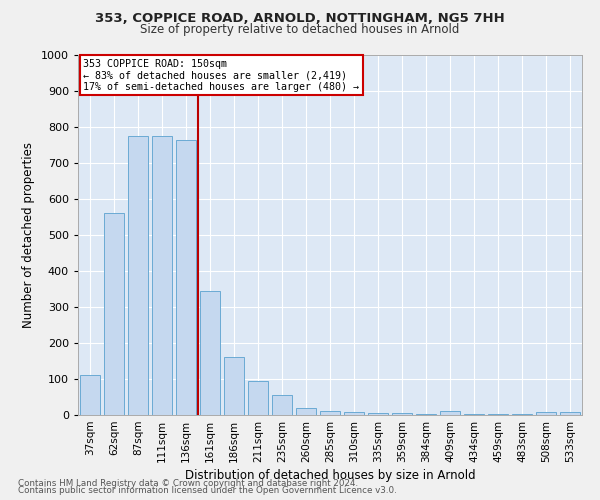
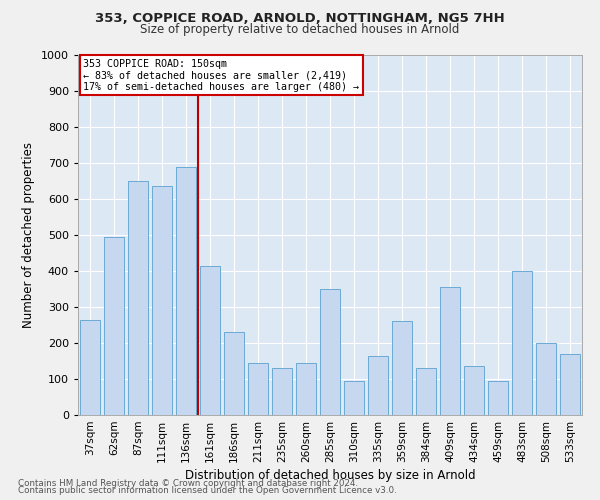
37sqm: 110 -> 265
62sqm: 560 -> 495
87sqm: 775 -> 650
111sqm: 775 -> 635
136sqm: 765 -> 690
161sqm: 345 -> 415
186sqm: 160 -> 230
211sqm: 95 -> 145
235sqm: 55 -> 130
260sqm: 20 -> 145
285sqm: 12 -> 350
310sqm: 8 -> 95
335sqm: 5 -> 165
359sqm: 5 -> 260
384sqm: 3 -> 130
409sqm: 10 -> 355
434sqm: 2 -> 135
459sqm: 2 -> 95
483sqm: 2 -> 400
508sqm: 8 -> 200
533sqm: 8 -> 170
